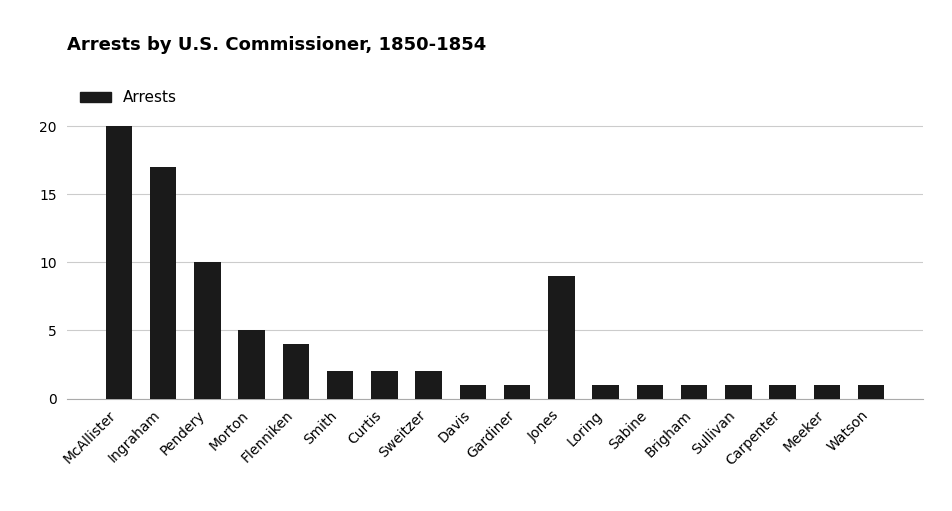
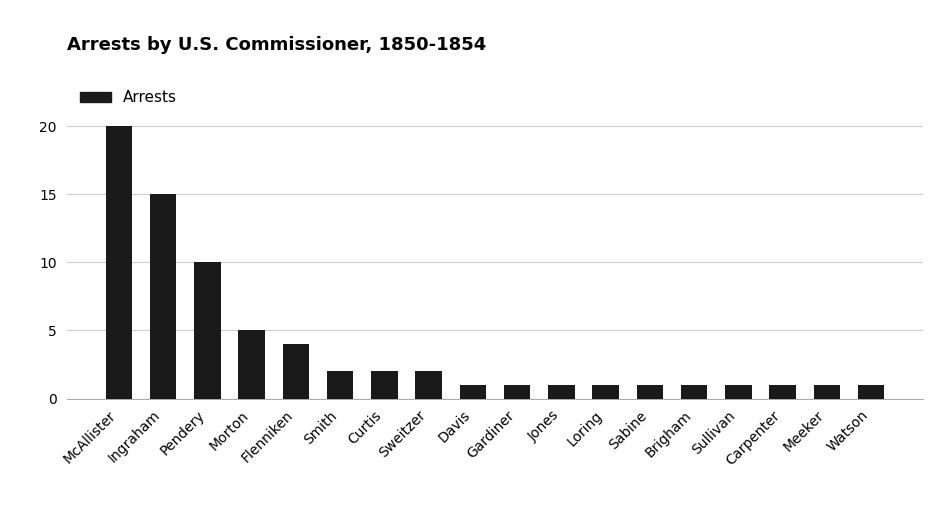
Ingraham: 17 -> 15
Jones: 9 -> 1
